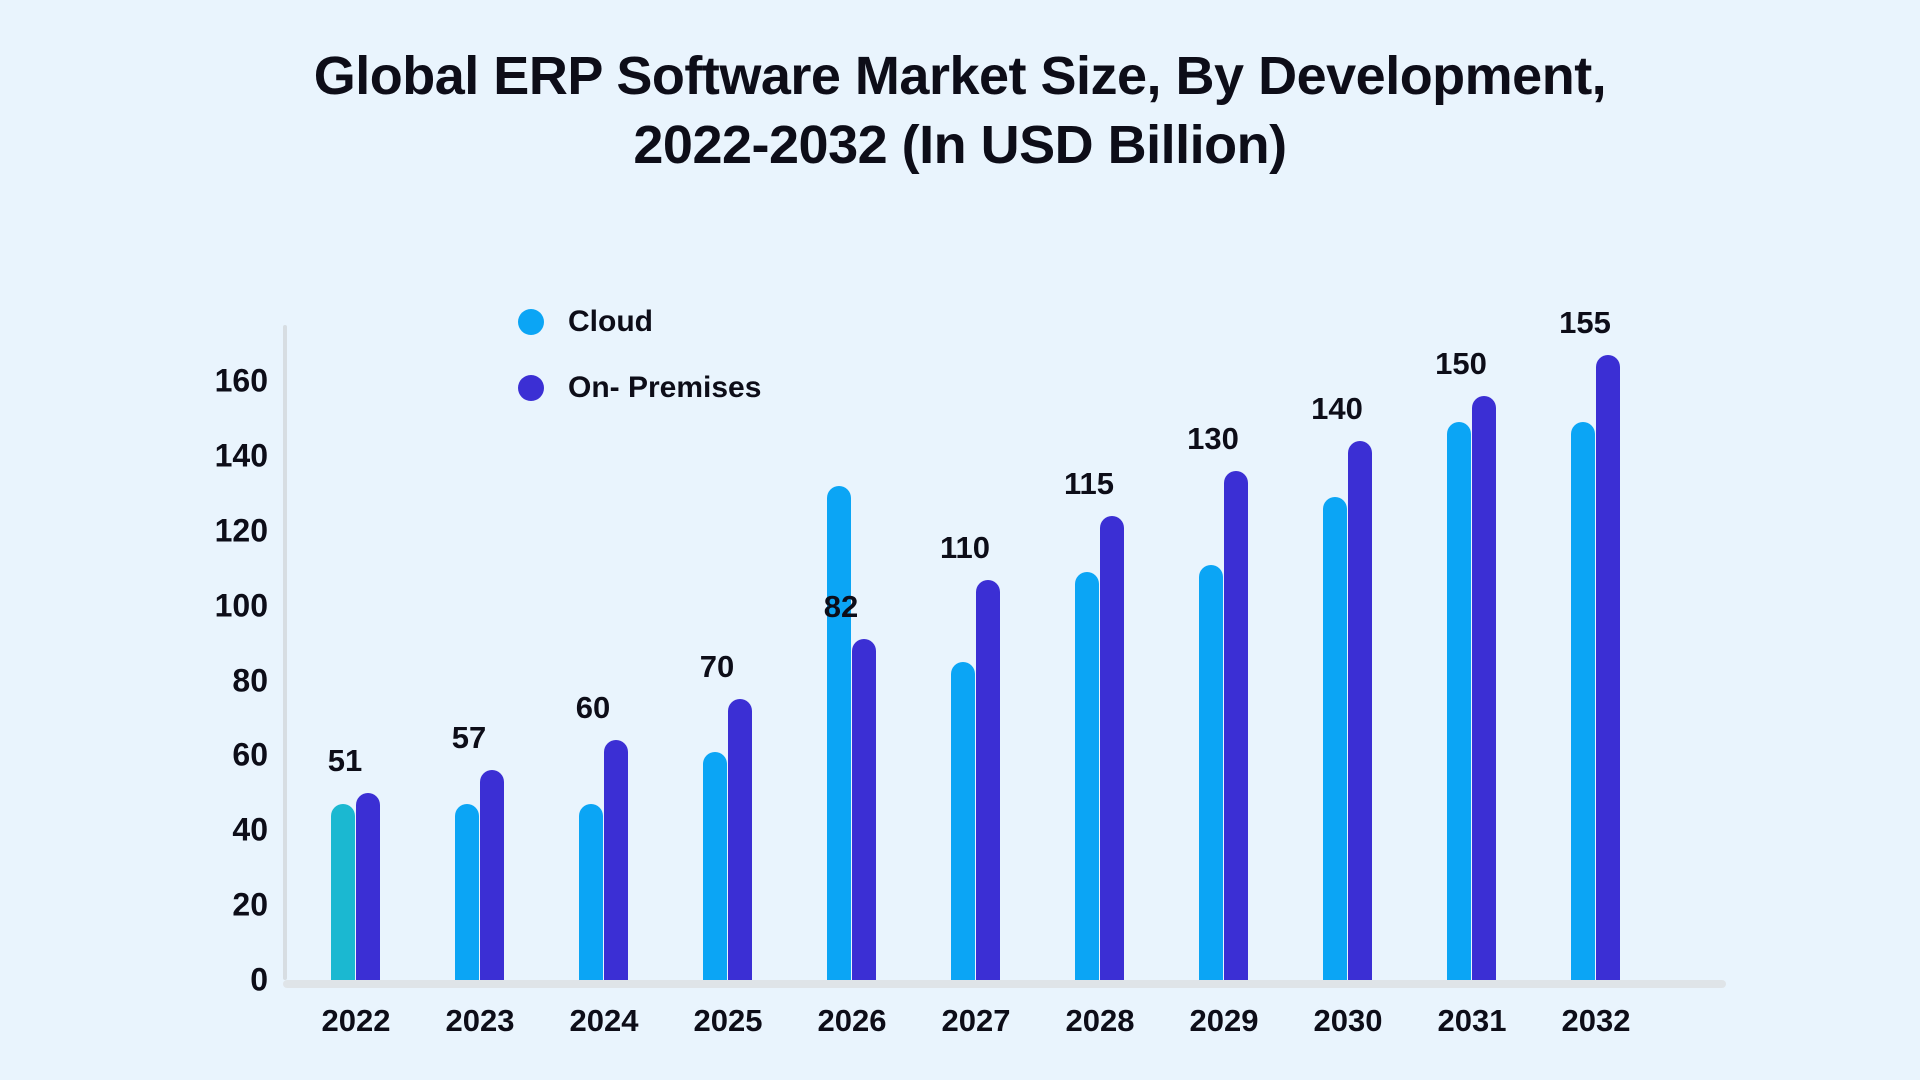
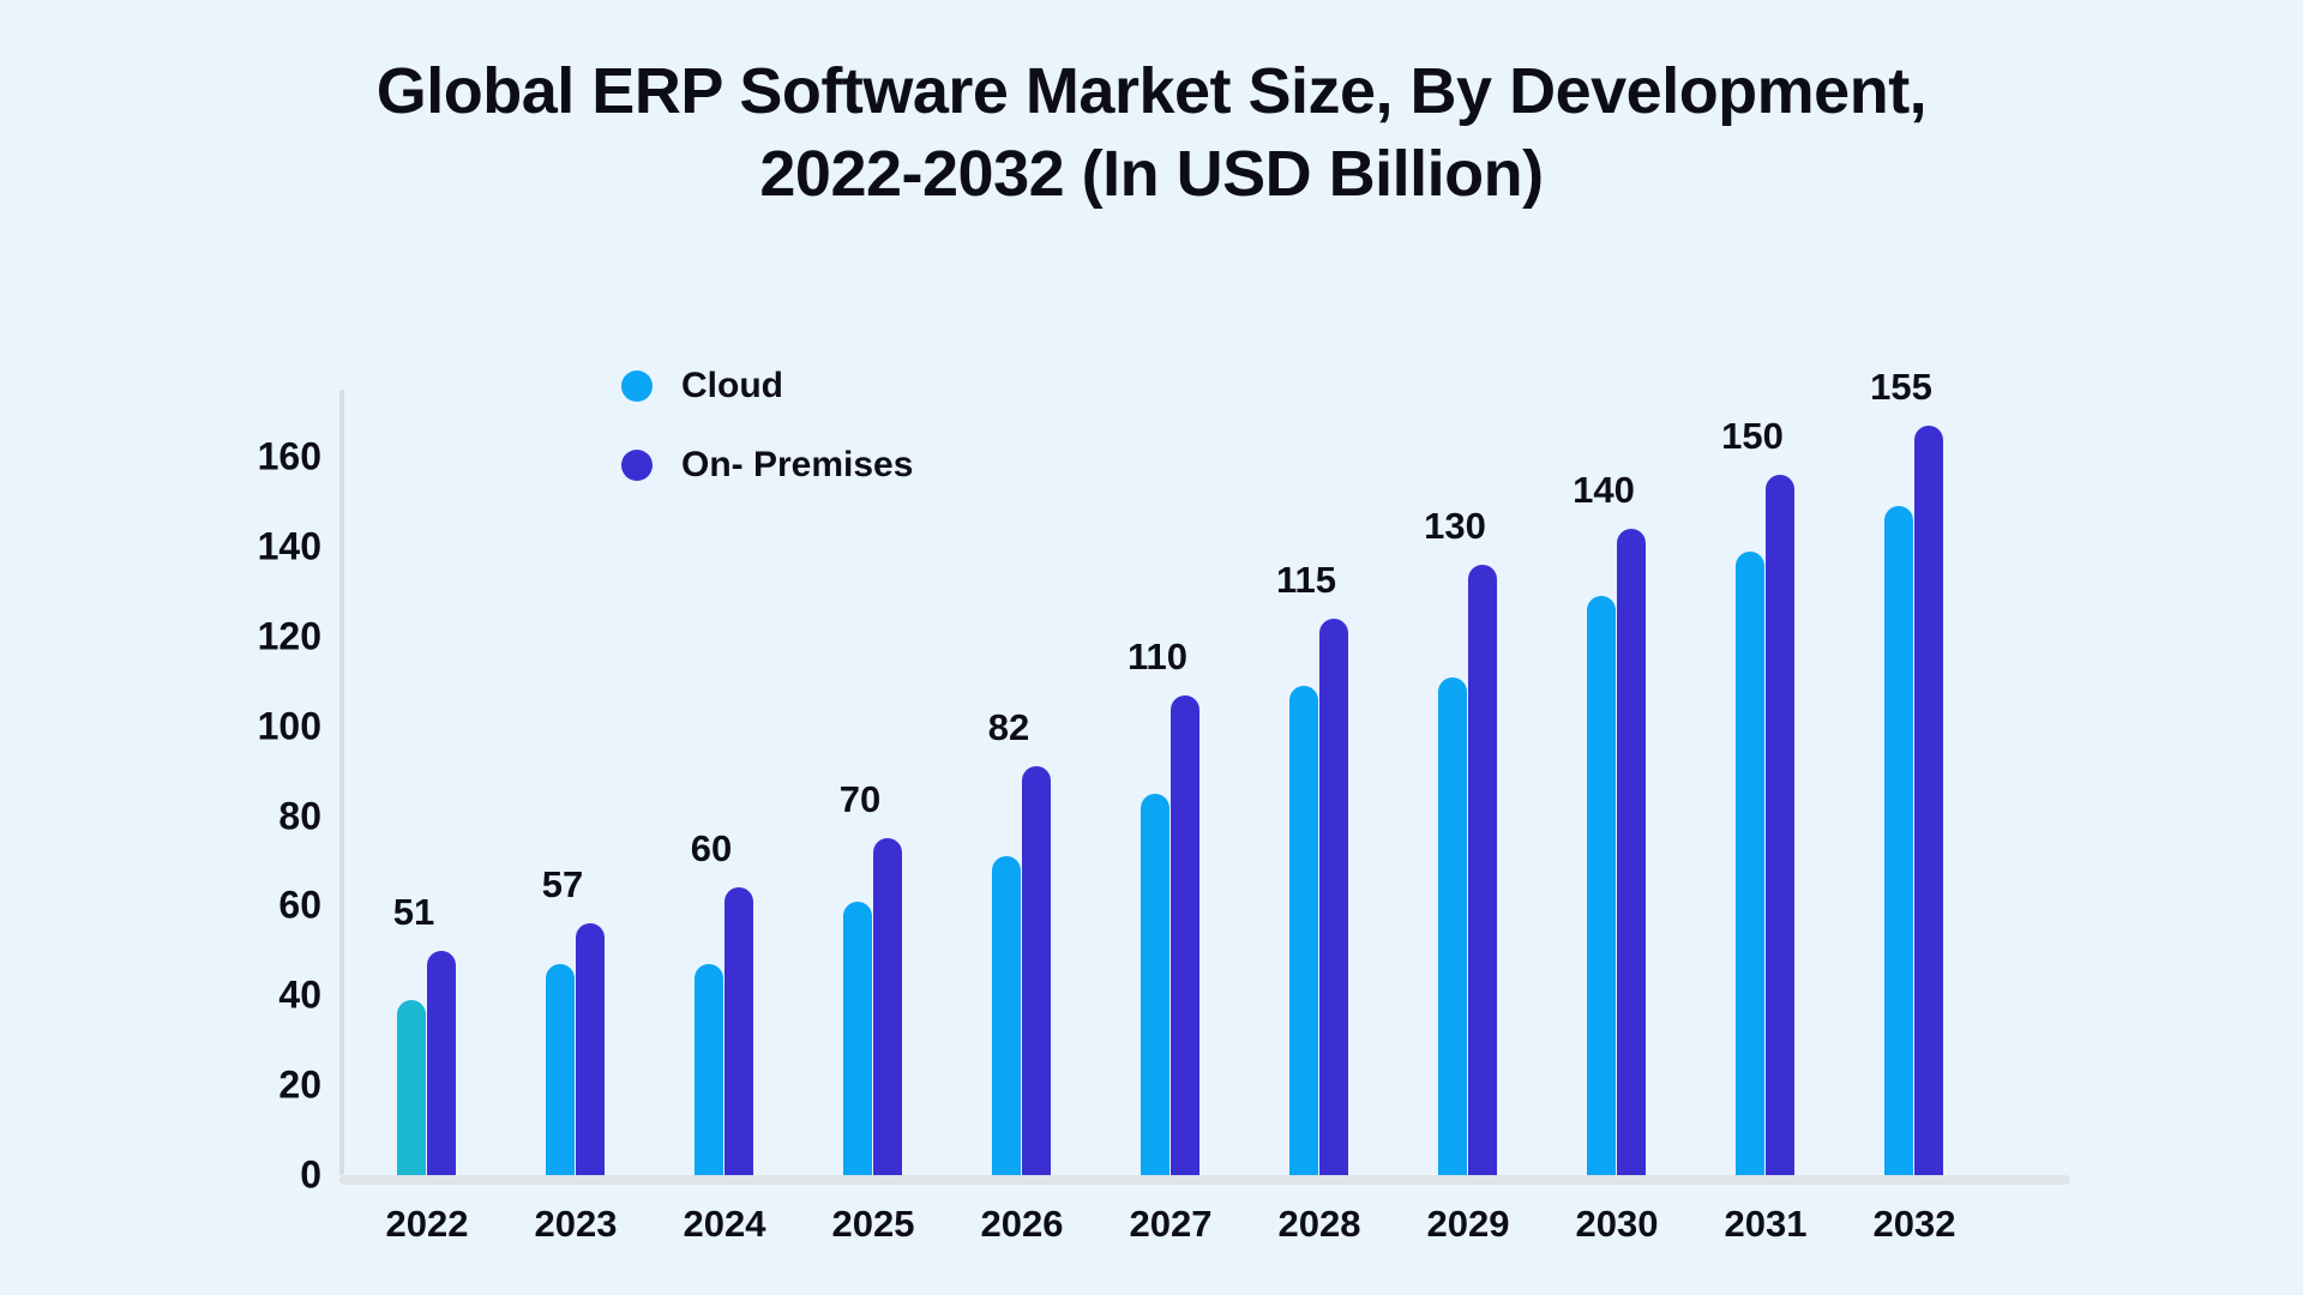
Cloud/2022: 47 -> 39
Cloud/2026: 132 -> 71
Cloud/2031: 149 -> 139
